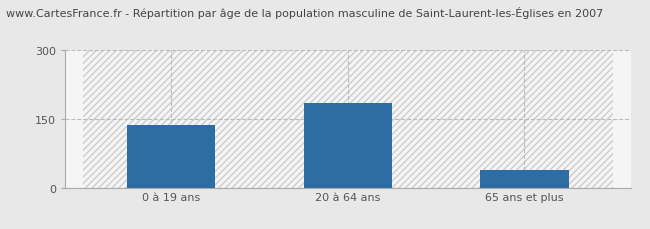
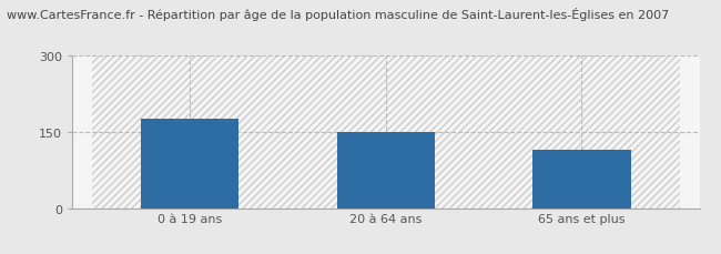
0 à 19 ans: 137 -> 175
20 à 64 ans: 183 -> 150
65 ans et plus: 38 -> 115
